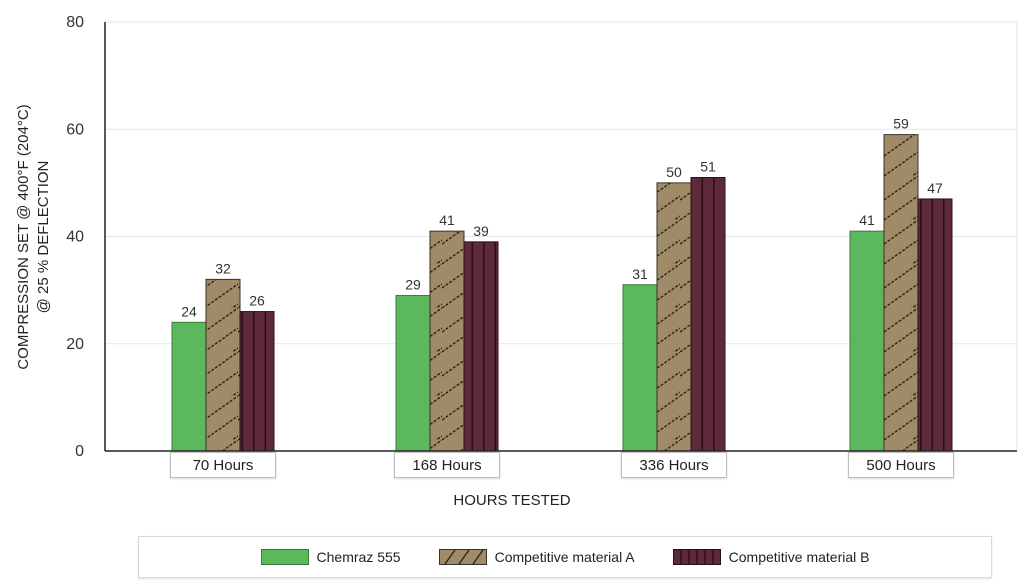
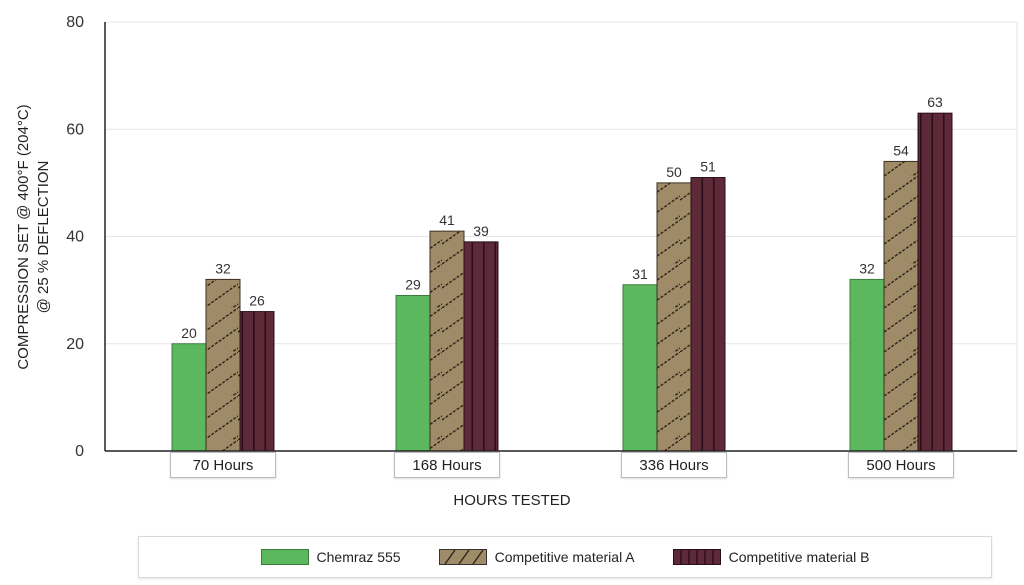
Chemraz 555/70 Hours: 24 -> 20
Chemraz 555/500 Hours: 41 -> 32
Competitive material A/500 Hours: 59 -> 54
Competitive material B/500 Hours: 47 -> 63
